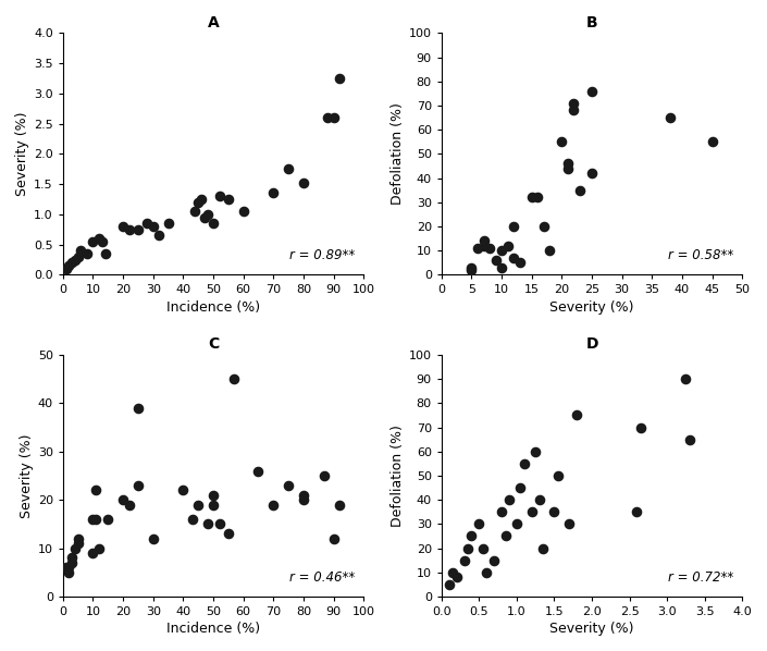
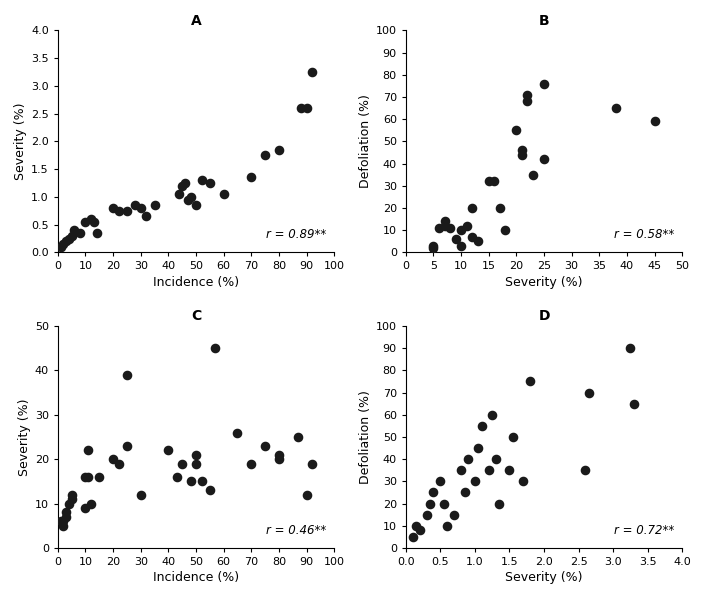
A/80: 1.52 -> 1.85
B/45: 55 -> 59
